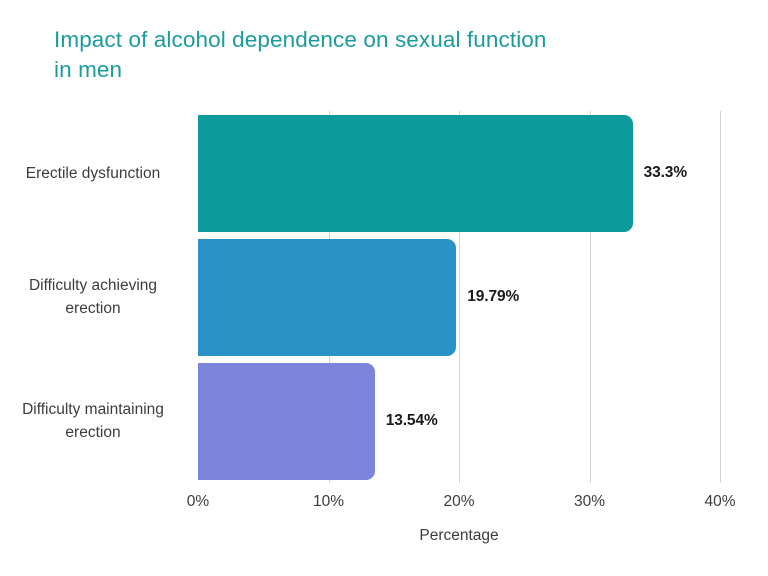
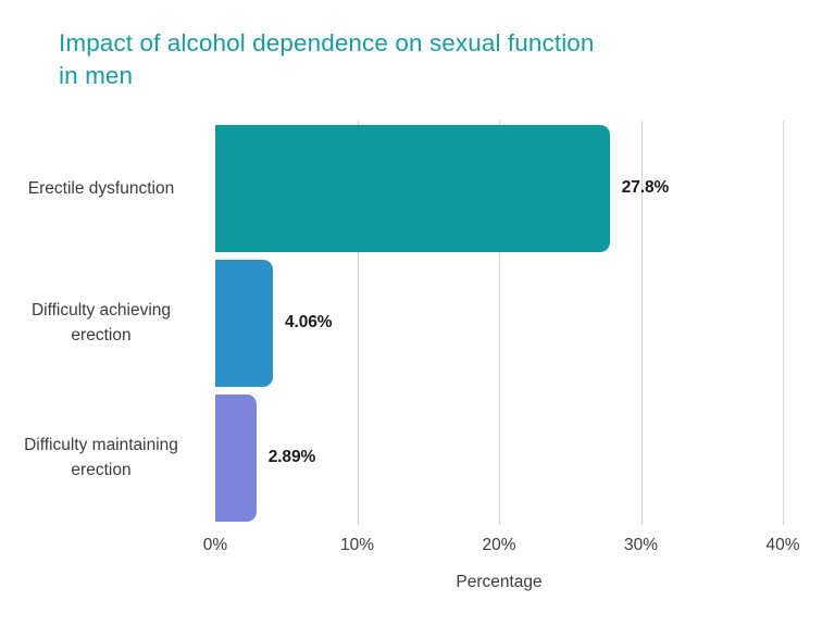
Erectile dysfunction: 33.3% -> 27.8%
Difficulty achieving erection: 19.79% -> 4.06%
Difficulty maintaining erection: 13.54% -> 2.89%
